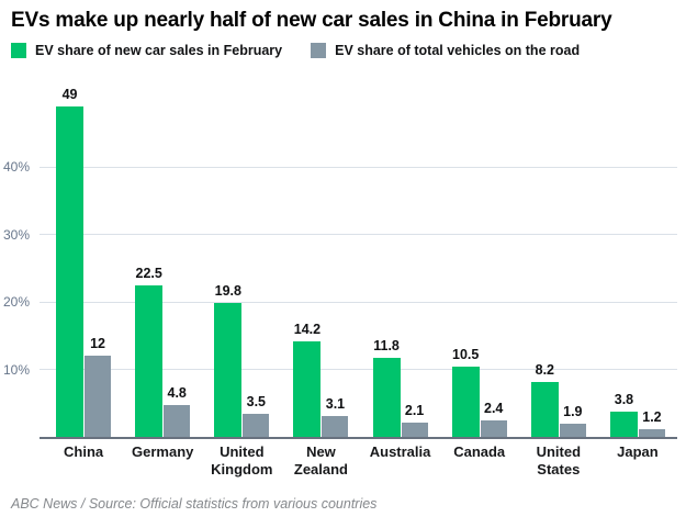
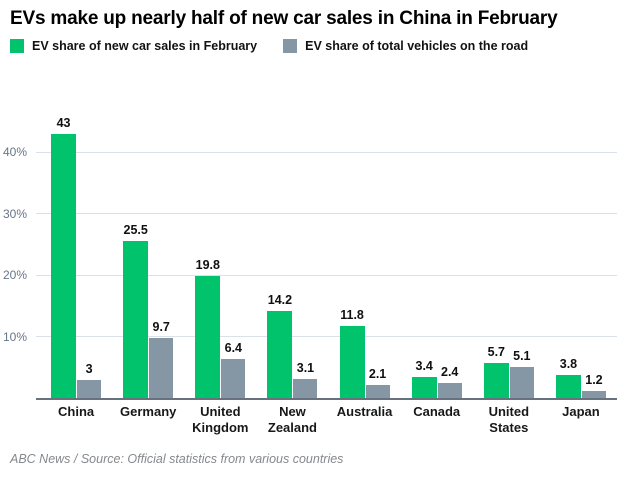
EV share of new car sales in February/China: 49 -> 43
EV share of total vehicles on the road/China: 12 -> 3
EV share of new car sales in February/Germany: 22.5 -> 25.5
EV share of total vehicles on the road/Germany: 4.8 -> 9.7
EV share of total vehicles on the road/United Kingdom: 3.5 -> 6.4
EV share of new car sales in February/Canada: 10.5 -> 3.4
EV share of new car sales in February/United States: 8.2 -> 5.7
EV share of total vehicles on the road/United States: 1.9 -> 5.1
